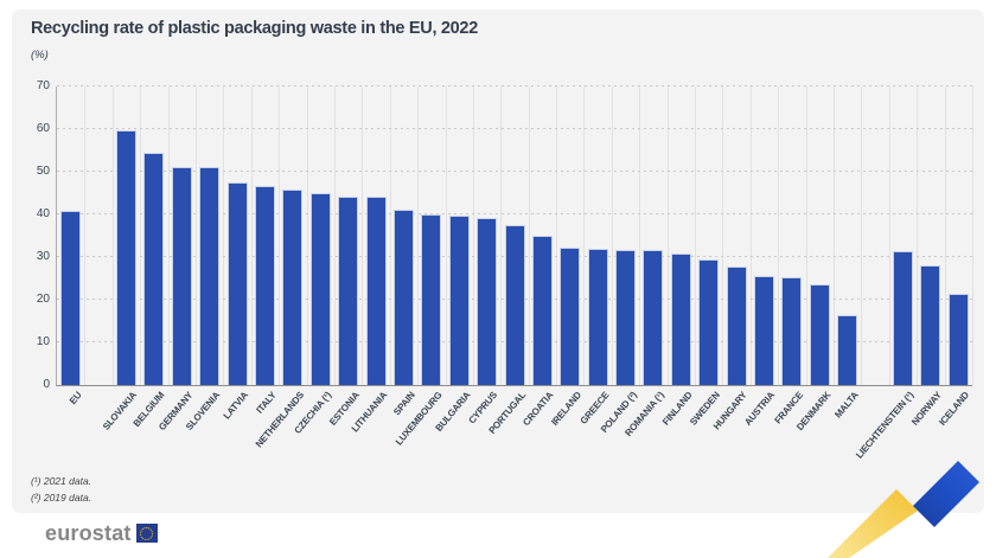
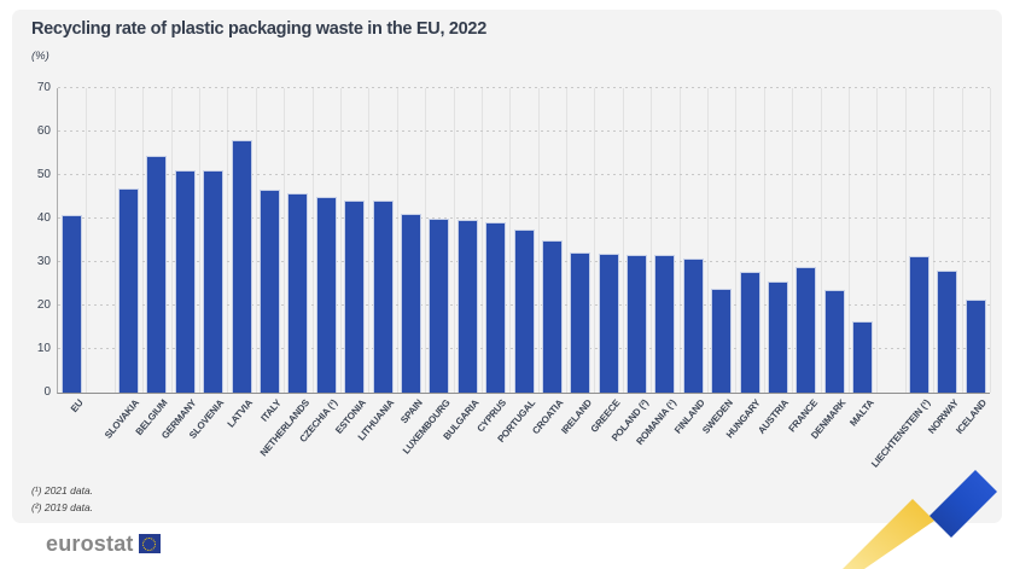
SLOVAKIA: 60 -> 47
LATVIA: 48 -> 58
SWEDEN: 29 -> 24
FRANCE: 25 -> 29
